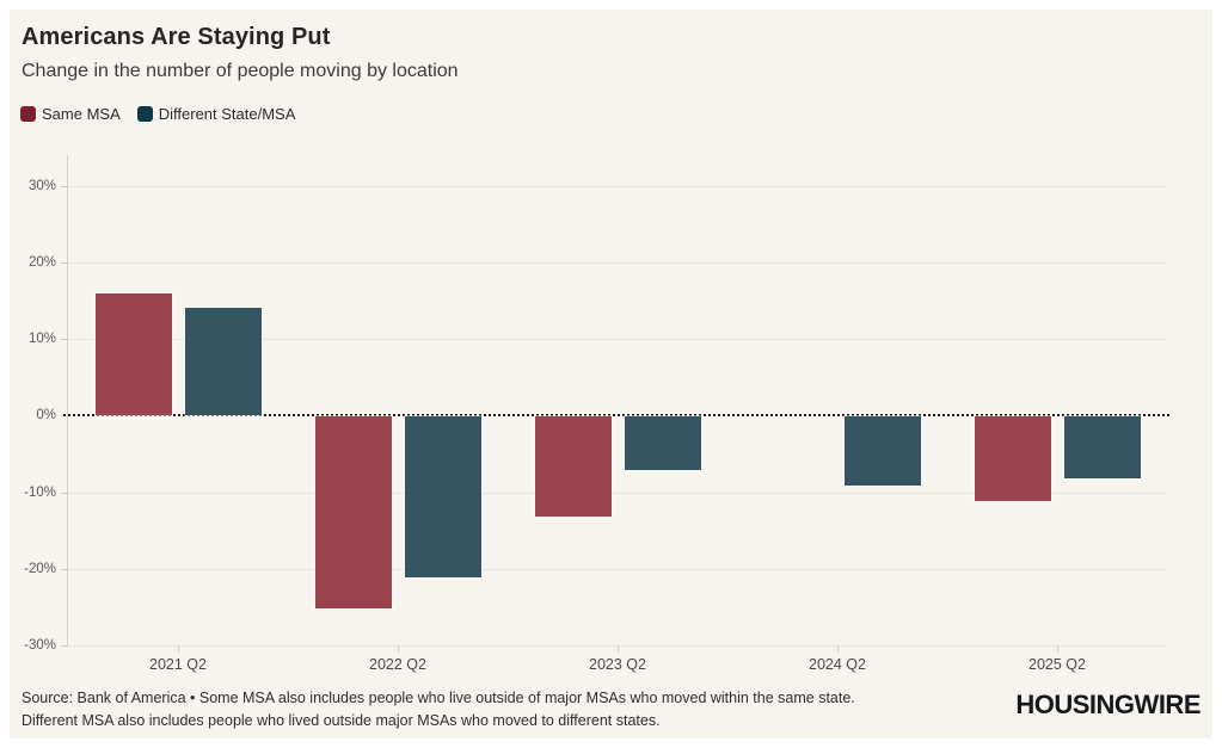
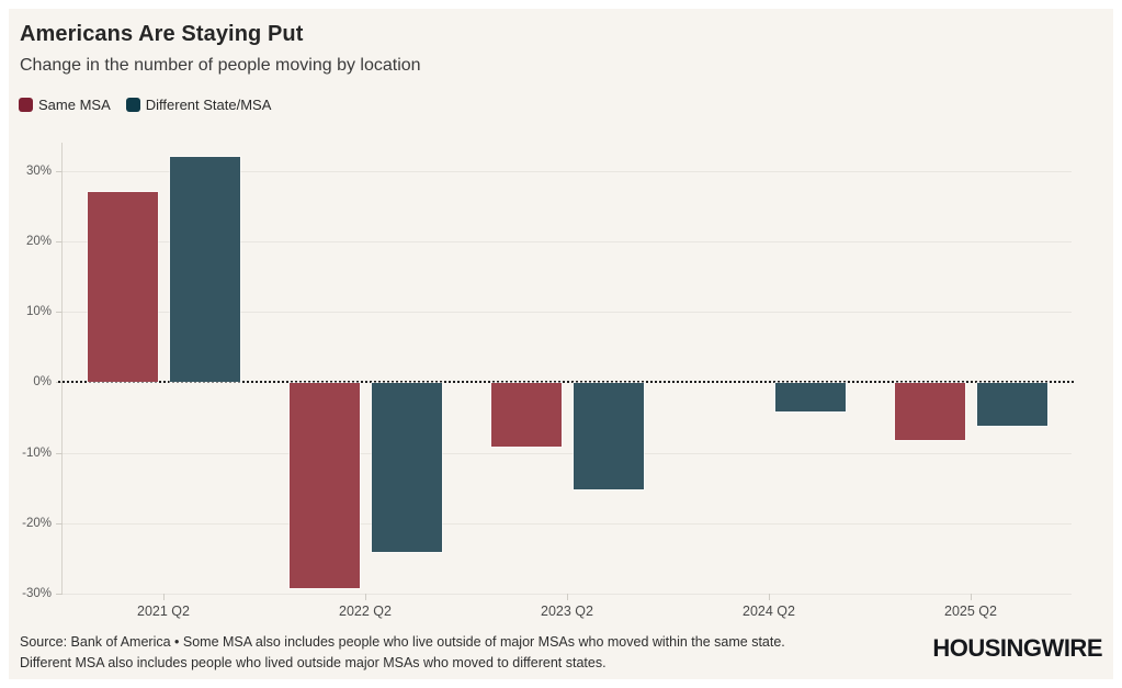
Same MSA/2021 Q2: 16% -> 27%
Different State/MSA/2021 Q2: 14% -> 32%
Same MSA/2022 Q2: -25% -> -29%
Different State/MSA/2022 Q2: -21% -> -24%
Same MSA/2023 Q2: -13% -> -9%
Different State/MSA/2023 Q2: -7% -> -15%
Different State/MSA/2024 Q2: -9% -> -4%
Same MSA/2025 Q2: -11% -> -8%
Different State/MSA/2025 Q2: -8% -> -6%
